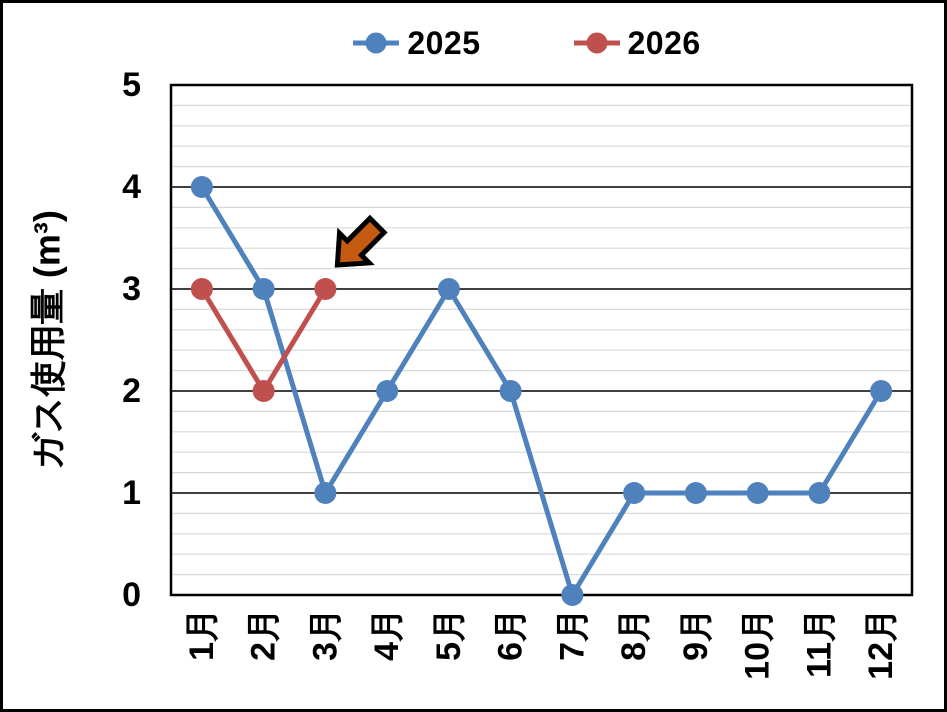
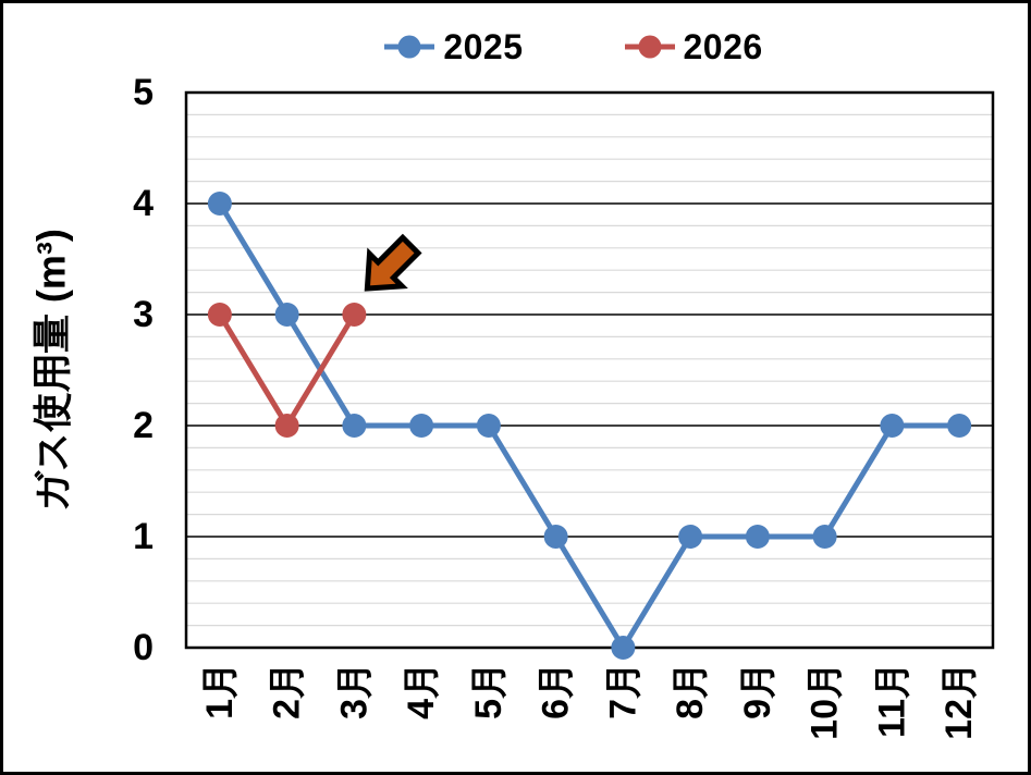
2025/3月: 1 -> 2
2025/5月: 3 -> 2
2025/6月: 2 -> 1
2025/11月: 1 -> 2
